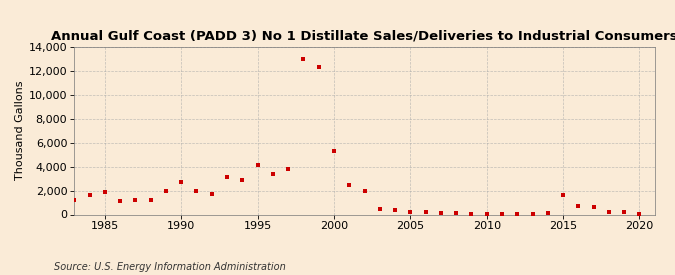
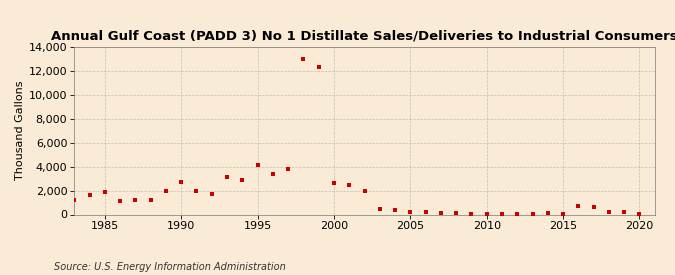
2000: 5,300 -> 2,600
2015: 1,600 -> 100
